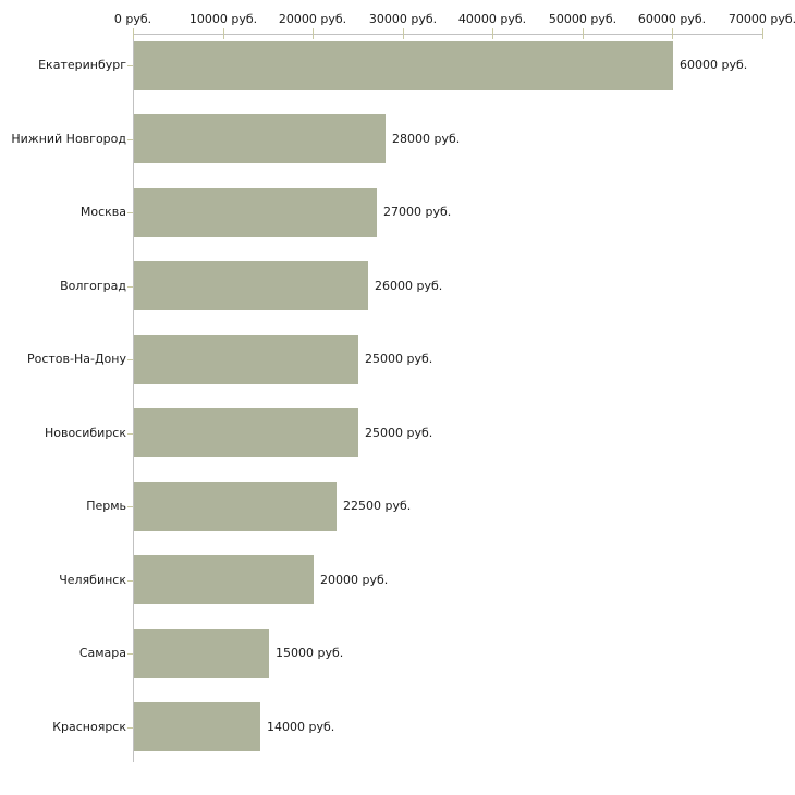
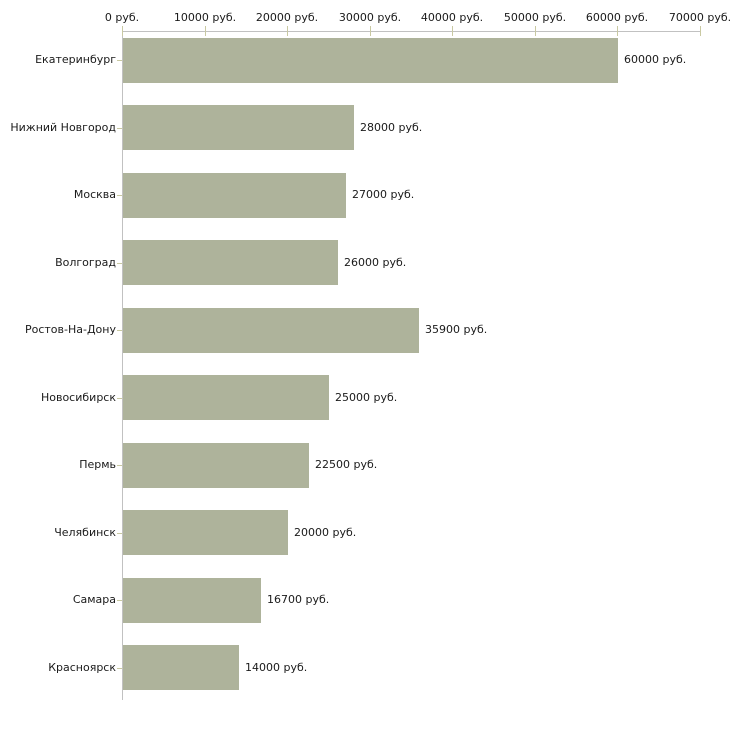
Ростов-На-Дону: 25000 -> 35900
Самара: 15000 -> 16700
